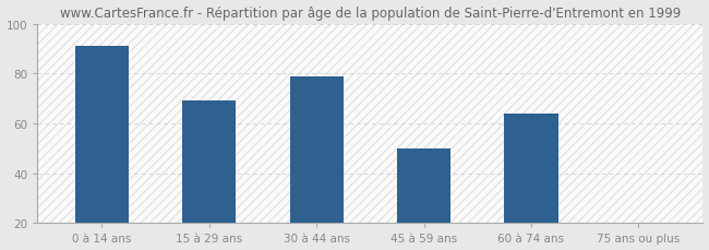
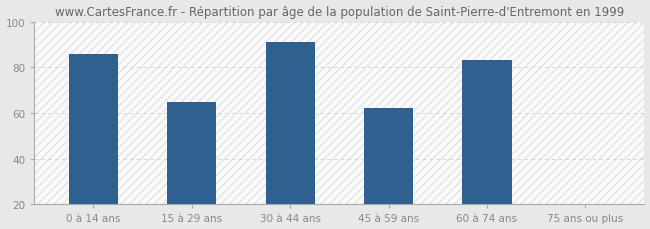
0 à 14 ans: 91 -> 86
15 à 29 ans: 69 -> 65
30 à 44 ans: 79 -> 91
45 à 59 ans: 50 -> 62
60 à 74 ans: 64 -> 83
